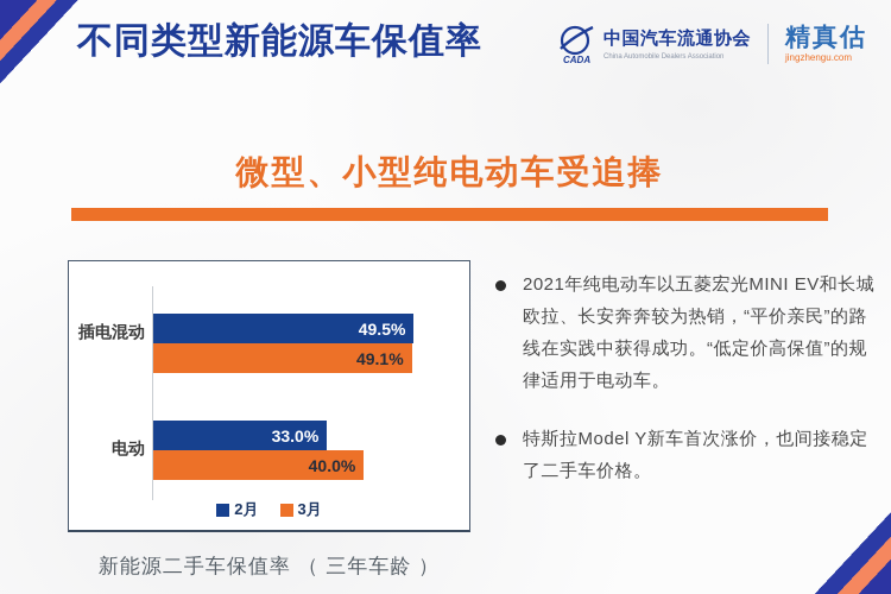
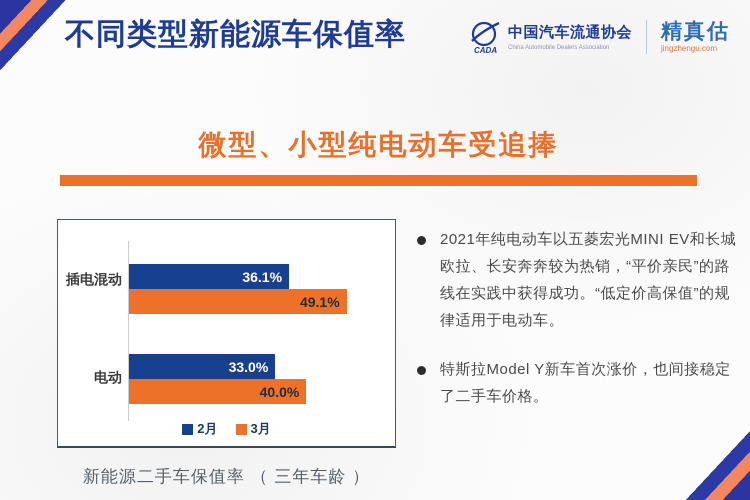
2月/插电混动: 49.5% -> 36.1%
